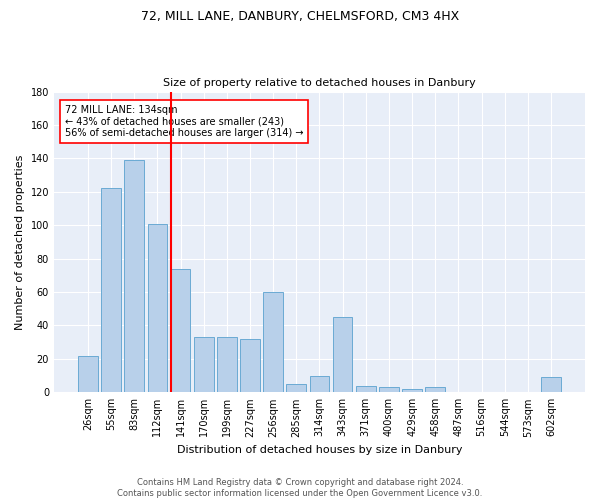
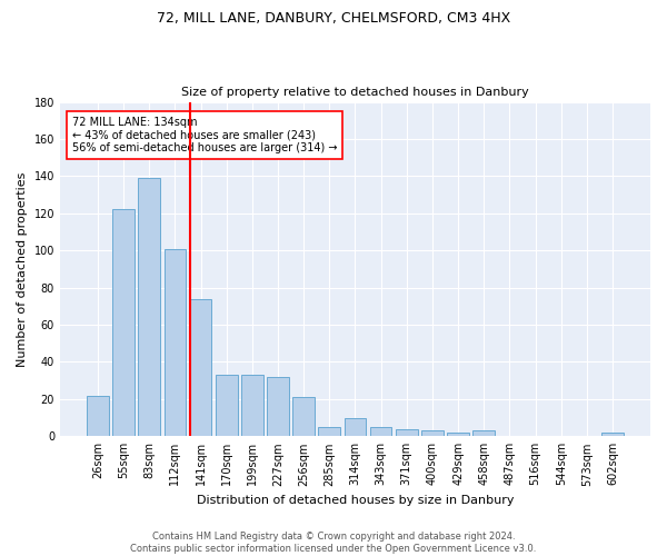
256sqm: 60 -> 21
343sqm: 45 -> 5
602sqm: 9 -> 2
